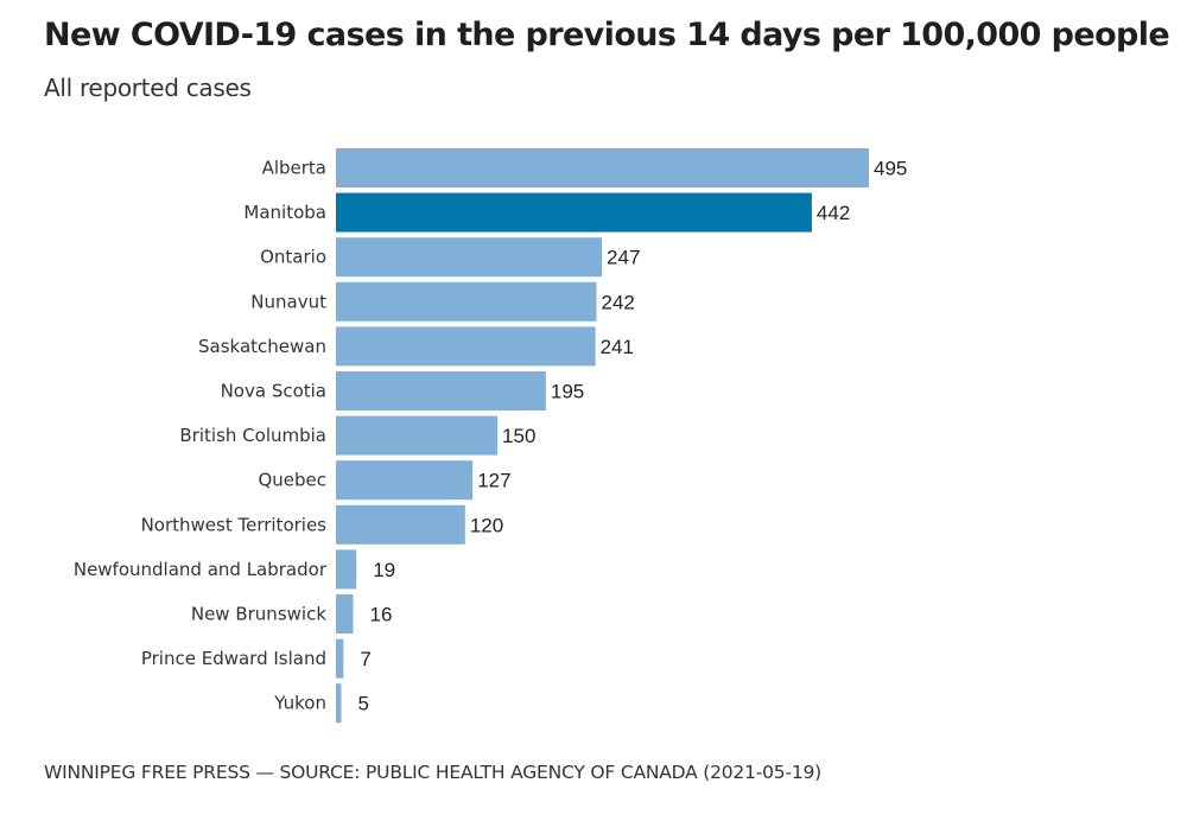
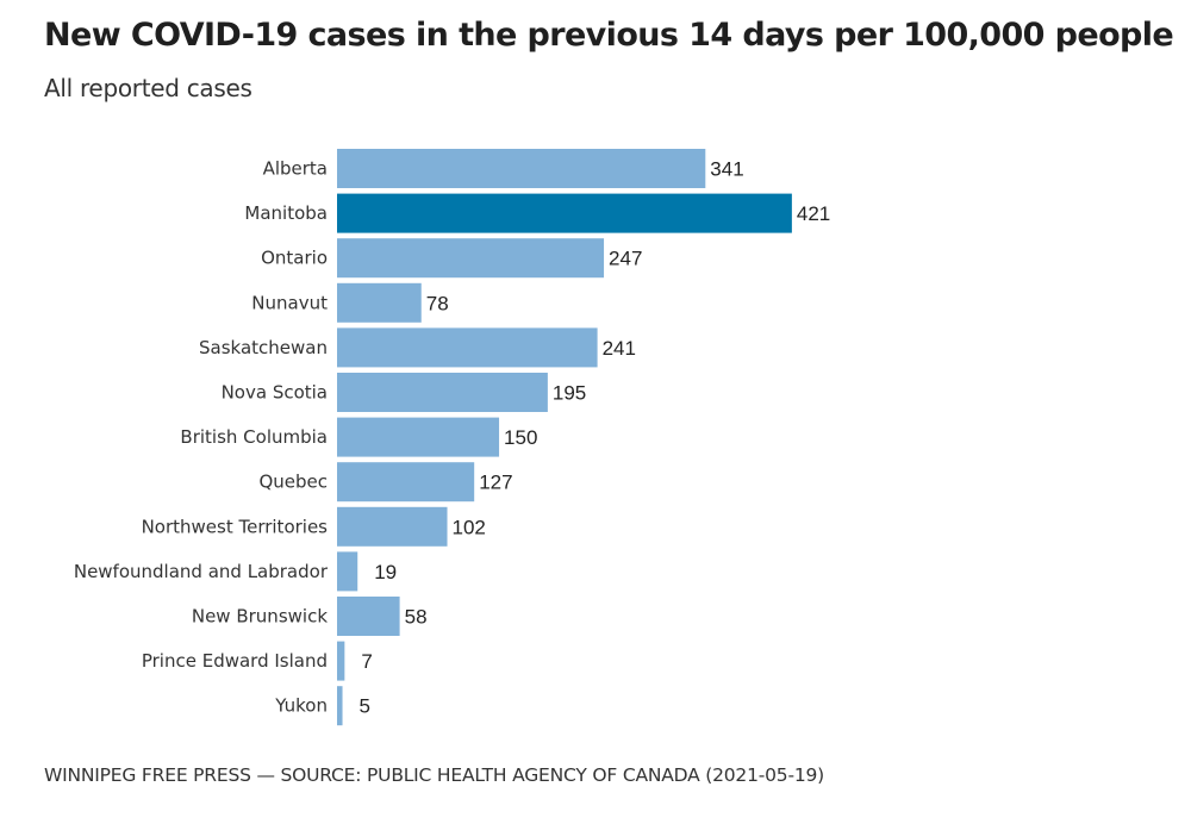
Alberta: 495 -> 341
Manitoba: 442 -> 421
Nunavut: 242 -> 78
Northwest Territories: 120 -> 102
New Brunswick: 16 -> 58
